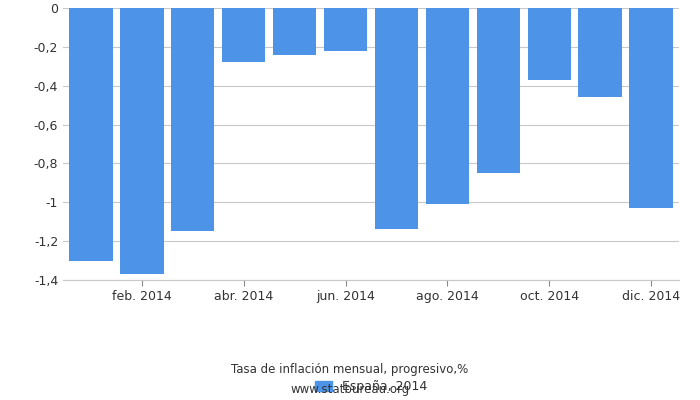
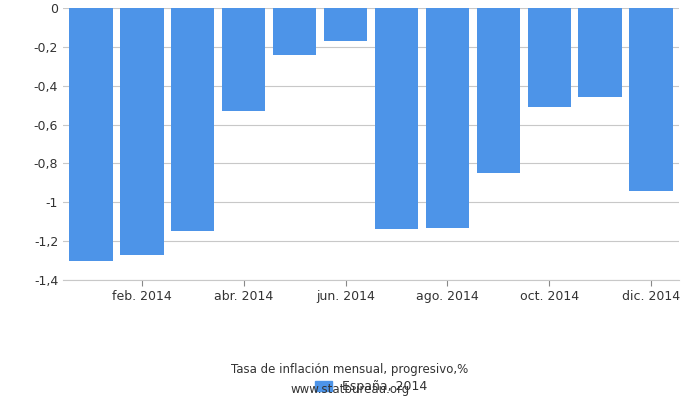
feb. 2014: -1,37 -> -1,27
abr. 2014: -0,28 -> -0,53
jun. 2014: -0,22 -> -0,17
ago. 2014: -1,01 -> -1,13
oct. 2014: -0,37 -> -0,51
dic. 2014: -1,03 -> -0,94
